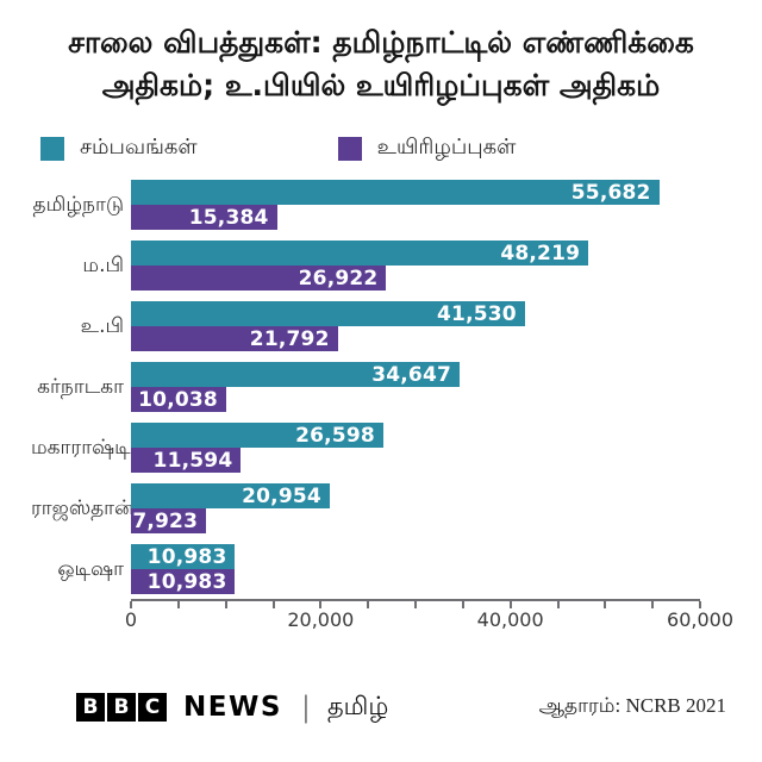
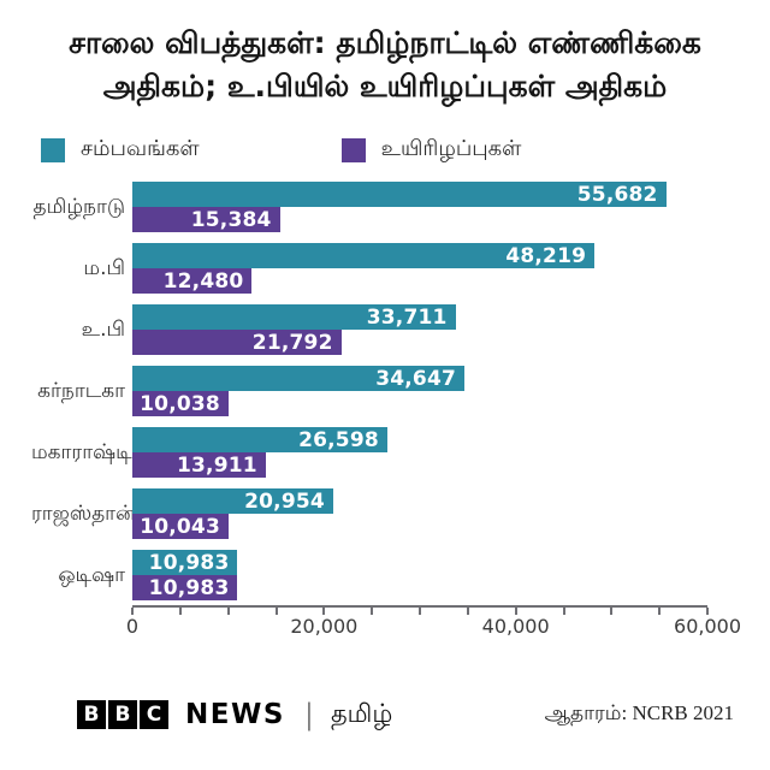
உயிரிழப்புகள்/ம.பி: 26,922 -> 12,480
சம்பவங்கள்/உ.பி: 41,530 -> 33,711
உயிரிழப்புகள்/மகாராஷ்டிரா: 11,594 -> 13,911
உயிரிழப்புகள்/ராஜஸ்தான்: 7,923 -> 10,043
